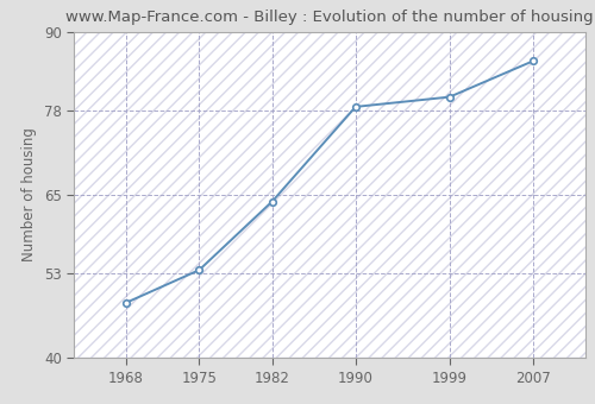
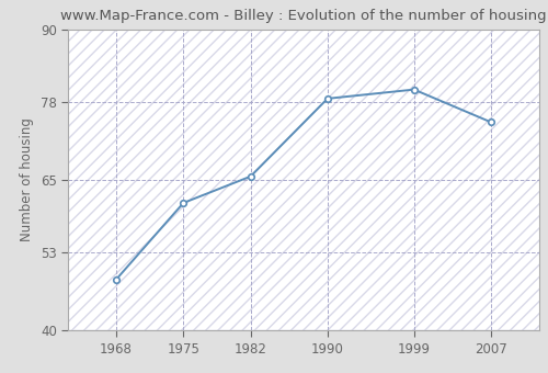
1975: 53.5 -> 61.2
1982: 64.0 -> 65.6
2007: 85.5 -> 74.6
